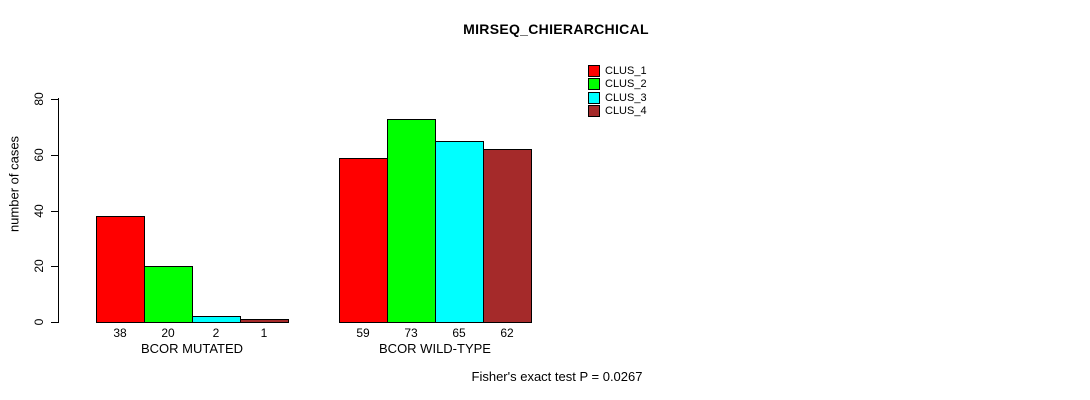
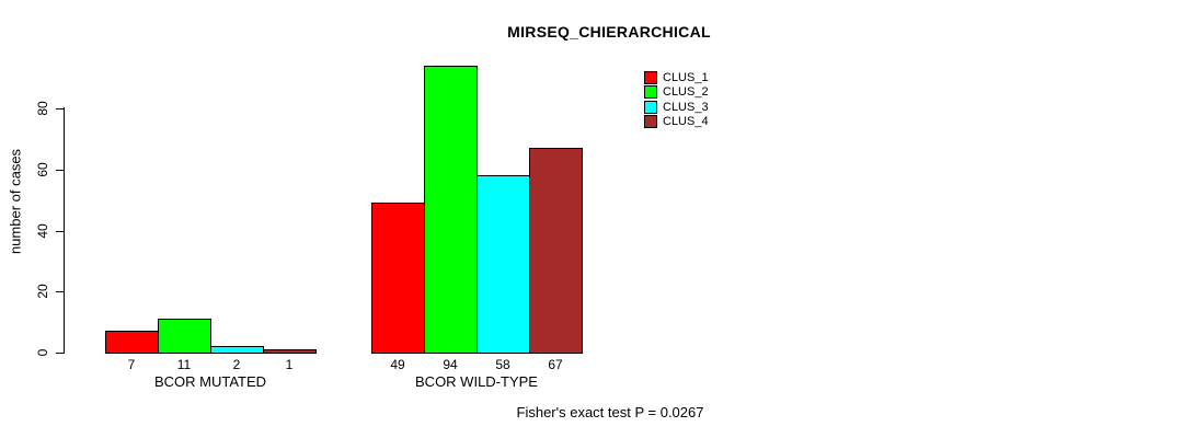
CLUS_1/BCOR MUTATED: 38 -> 7
CLUS_2/BCOR MUTATED: 20 -> 11
CLUS_1/BCOR WILD-TYPE: 59 -> 49
CLUS_2/BCOR WILD-TYPE: 73 -> 94
CLUS_3/BCOR WILD-TYPE: 65 -> 58
CLUS_4/BCOR WILD-TYPE: 62 -> 67
